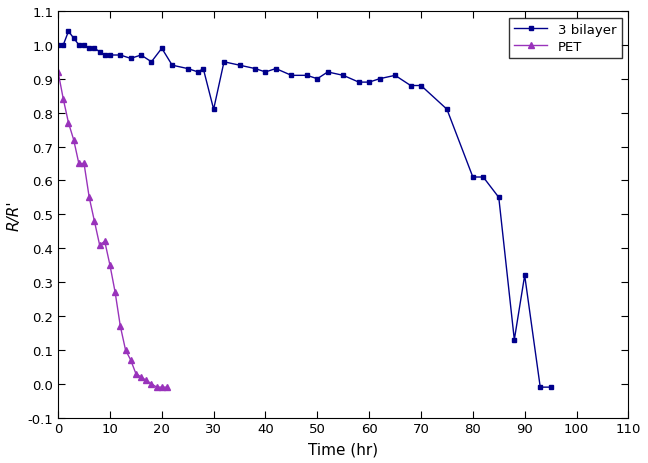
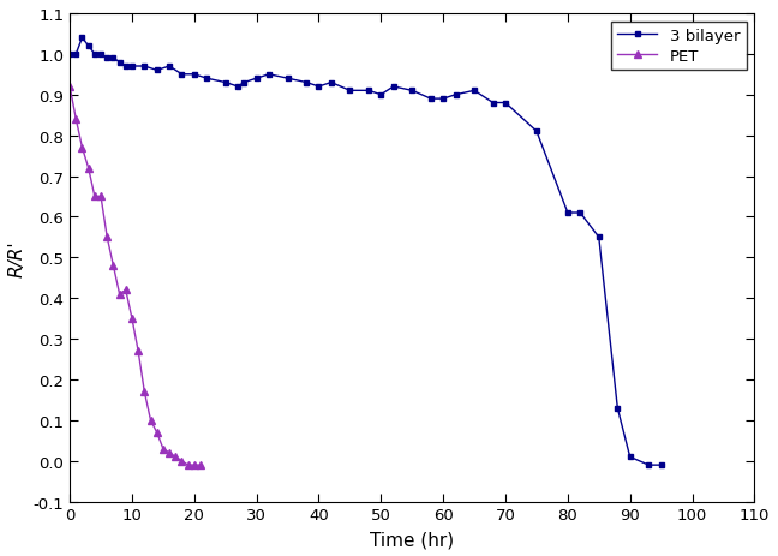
3 bilayer/20: 0.99 -> 0.95
3 bilayer/30: 0.81 -> 0.94
3 bilayer/90: 0.32 -> 0.01
